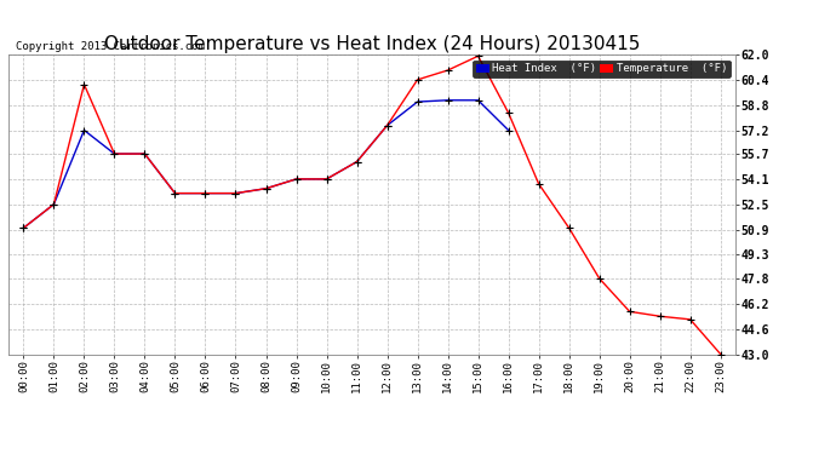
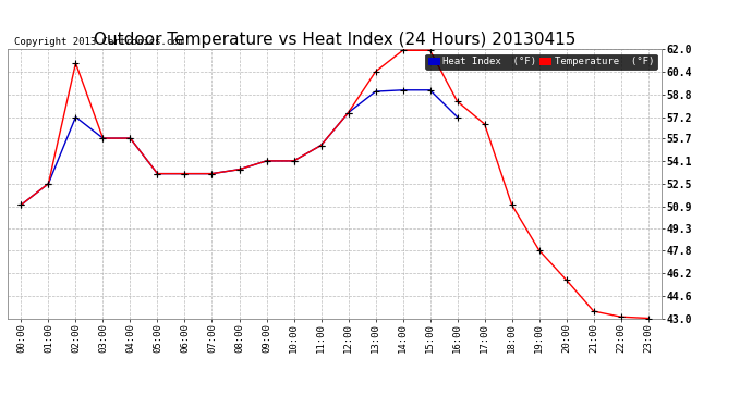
Temperature (°F)/02:00: 60.1 -> 61.0
Temperature (°F)/14:00: 61.0 -> 61.9
Temperature (°F)/17:00: 53.8 -> 56.7
Temperature (°F)/21:00: 45.4 -> 43.5
Temperature (°F)/22:00: 45.2 -> 43.1
